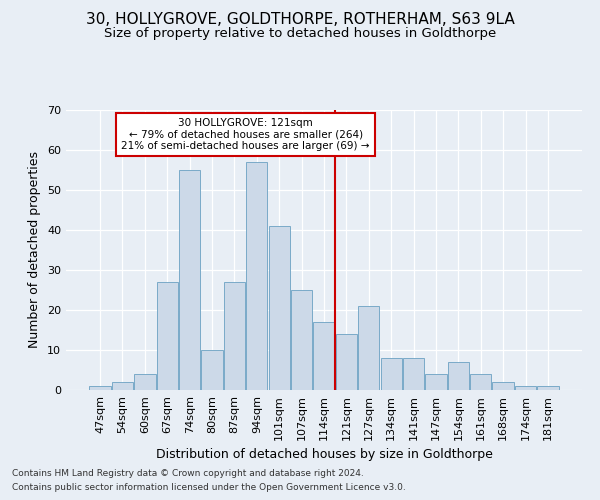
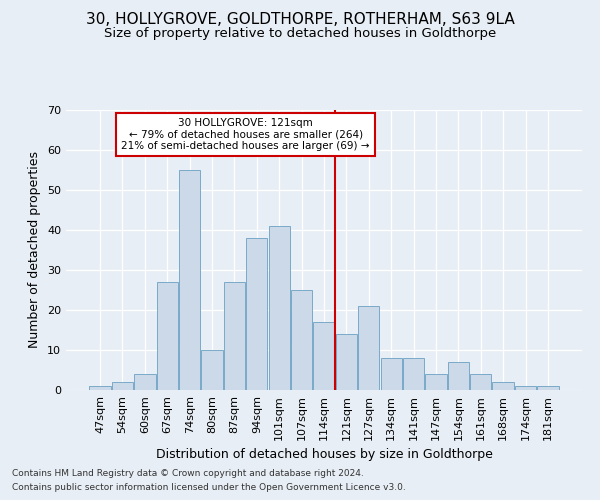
94sqm: 57 -> 38
